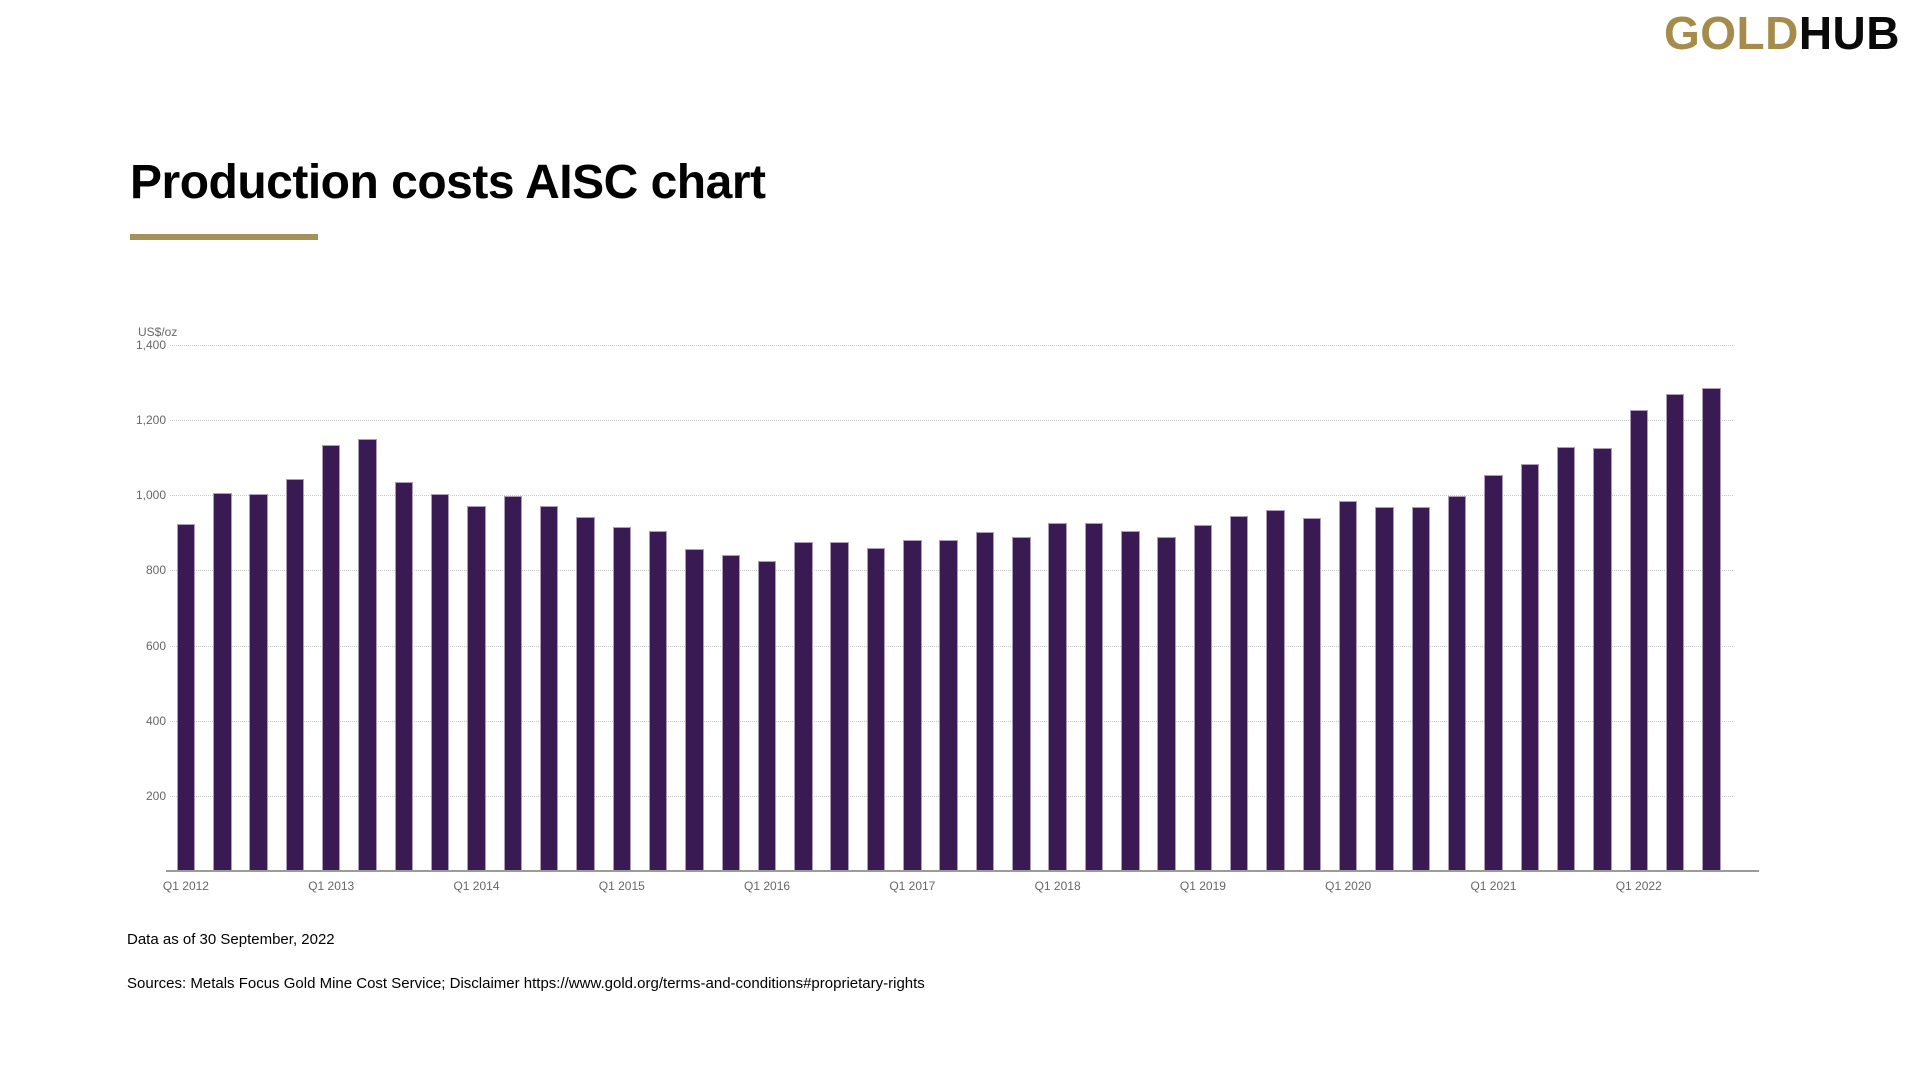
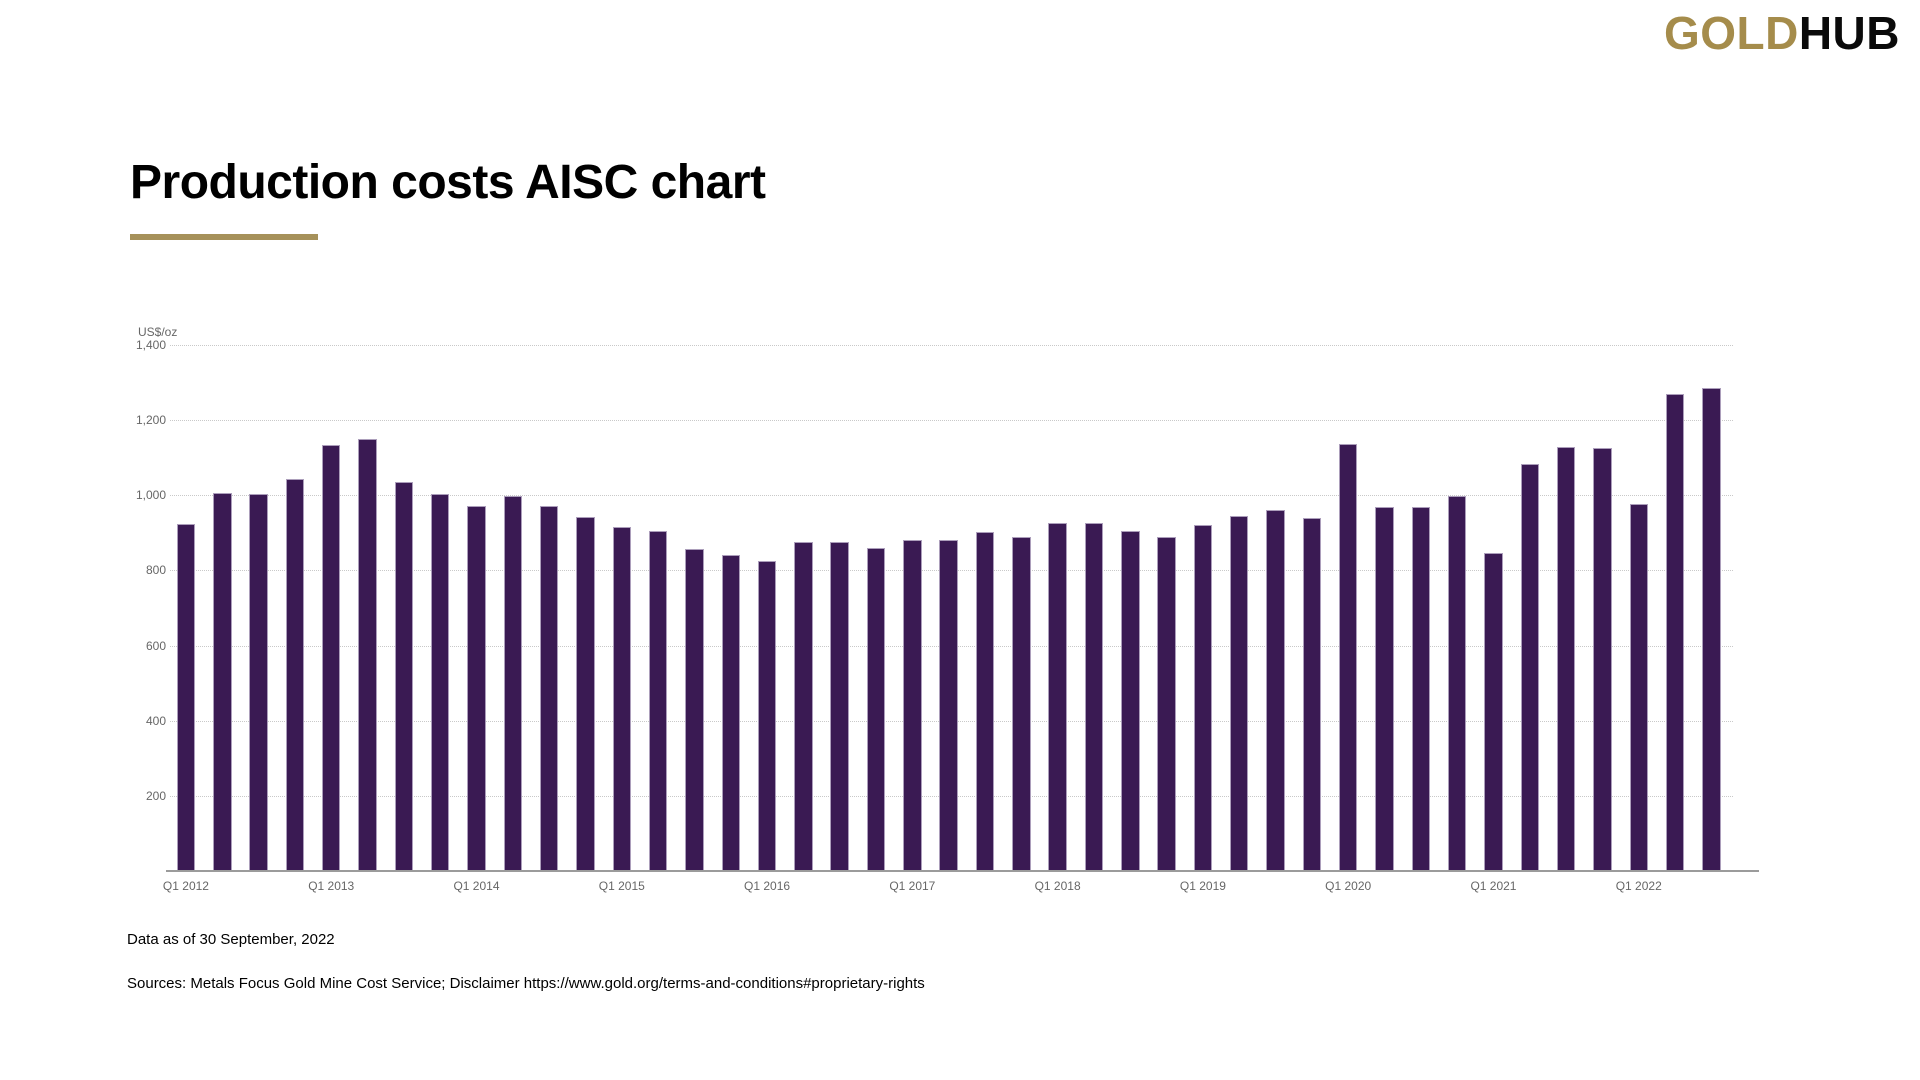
Q1 2020: 990 -> 1140
Q1 2021: 1060 -> 850
Q1 2022: 1230 -> 980
